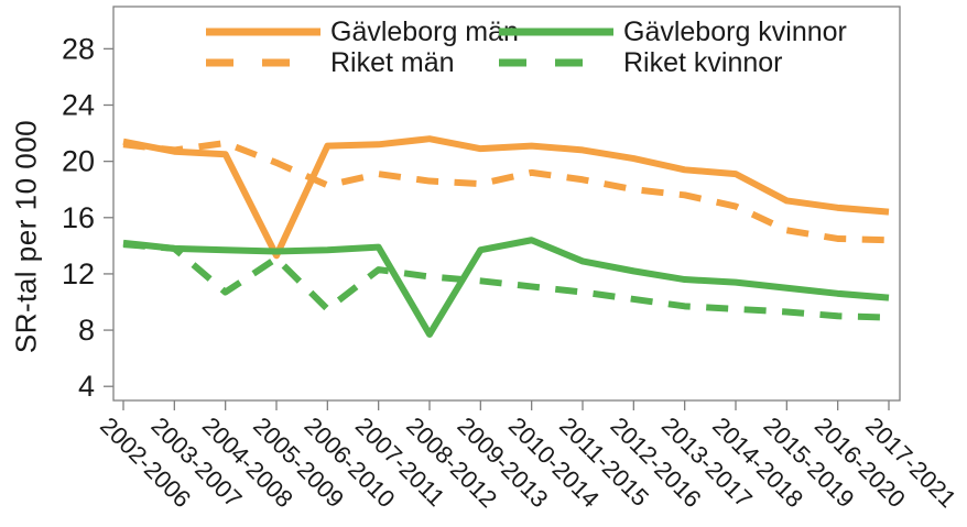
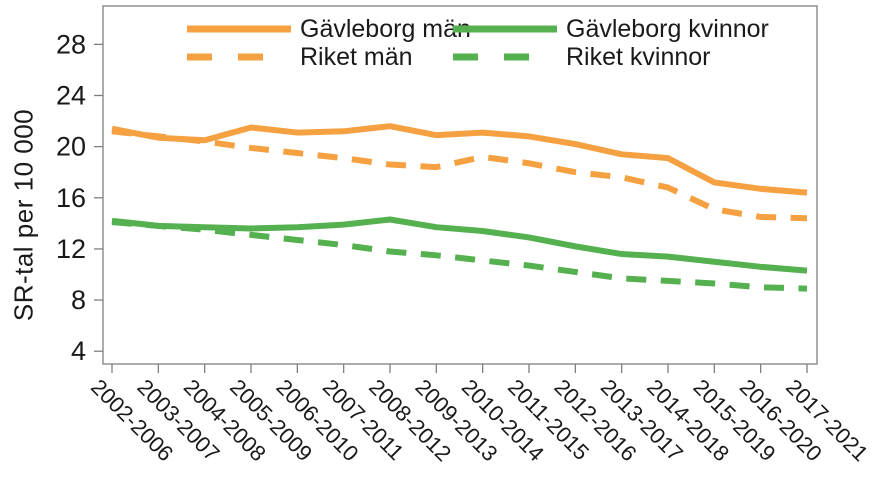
Riket män/2004-2008: 21.3 -> 20.4
Riket kvinnor/2004-2008: 10.7 -> 13.5
Gävleborg män/2005-2009: 13.3 -> 21.5
Riket män/2006-2010: 18.3 -> 19.5
Riket kvinnor/2006-2010: 9.5 -> 12.7
Gävleborg kvinnor/2008-2012: 7.7 -> 14.3
Gävleborg kvinnor/2010-2014: 14.4 -> 13.4
